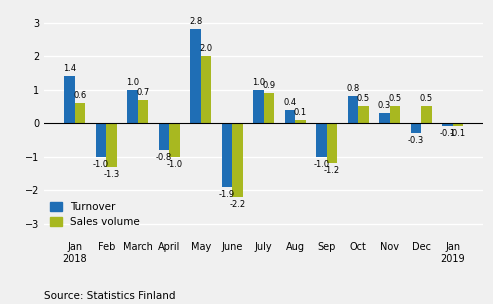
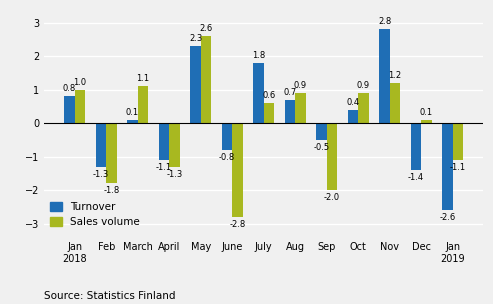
Turnover/Jan 2018: 1.4 -> 0.8
Sales volume/Jan 2018: 0.6 -> 1.0
Turnover/Feb: -1.0 -> -1.3
Sales volume/Feb: -1.3 -> -1.8
Turnover/March: 1.0 -> 0.1
Sales volume/March: 0.7 -> 1.1
Turnover/April: -0.8 -> -1.1
Sales volume/April: -1.0 -> -1.3
Turnover/May: 2.8 -> 2.3
Sales volume/May: 2.0 -> 2.6
Turnover/June: -1.9 -> -0.8
Sales volume/June: -2.2 -> -2.8
Turnover/July: 1.0 -> 1.8
Sales volume/July: 0.9 -> 0.6
Turnover/Aug: 0.4 -> 0.7
Sales volume/Aug: 0.1 -> 0.9
Turnover/Sep: -1.0 -> -0.5
Sales volume/Sep: -1.2 -> -2.0
Turnover/Oct: 0.8 -> 0.4
Sales volume/Oct: 0.5 -> 0.9
Turnover/Nov: 0.3 -> 2.8
Sales volume/Nov: 0.5 -> 1.2
Turnover/Dec: -0.3 -> -1.4
Sales volume/Dec: 0.5 -> 0.1
Turnover/Jan 2019: -0.1 -> -2.6
Sales volume/Jan 2019: -0.1 -> -1.1
